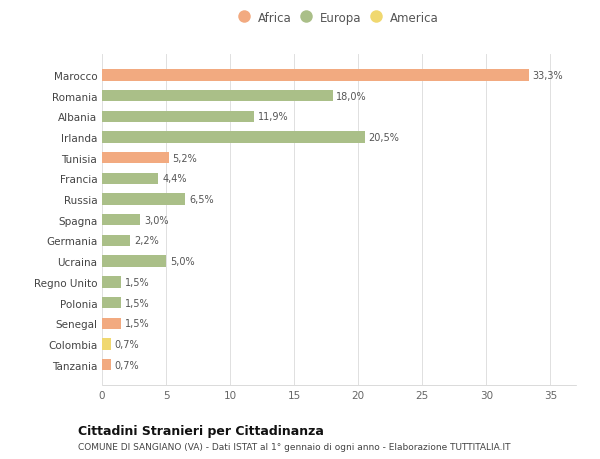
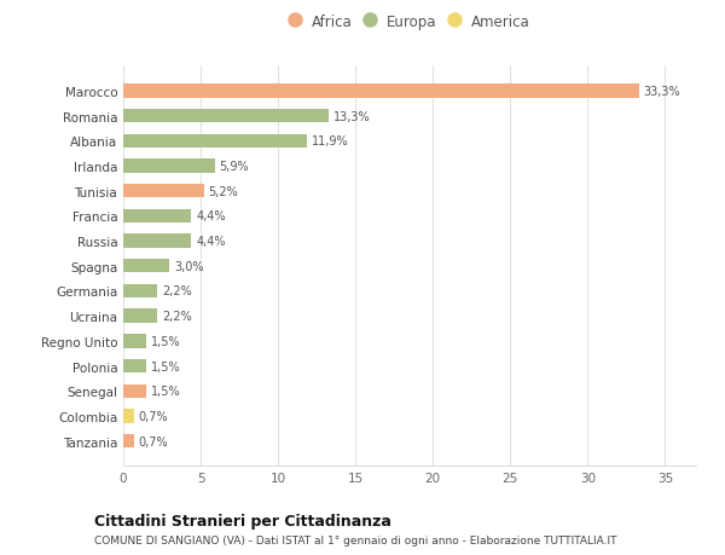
Romania: 18,0% -> 13,3%
Irlanda: 20,5% -> 5,9%
Russia: 6,5% -> 4,4%
Ucraina: 5,0% -> 2,2%
